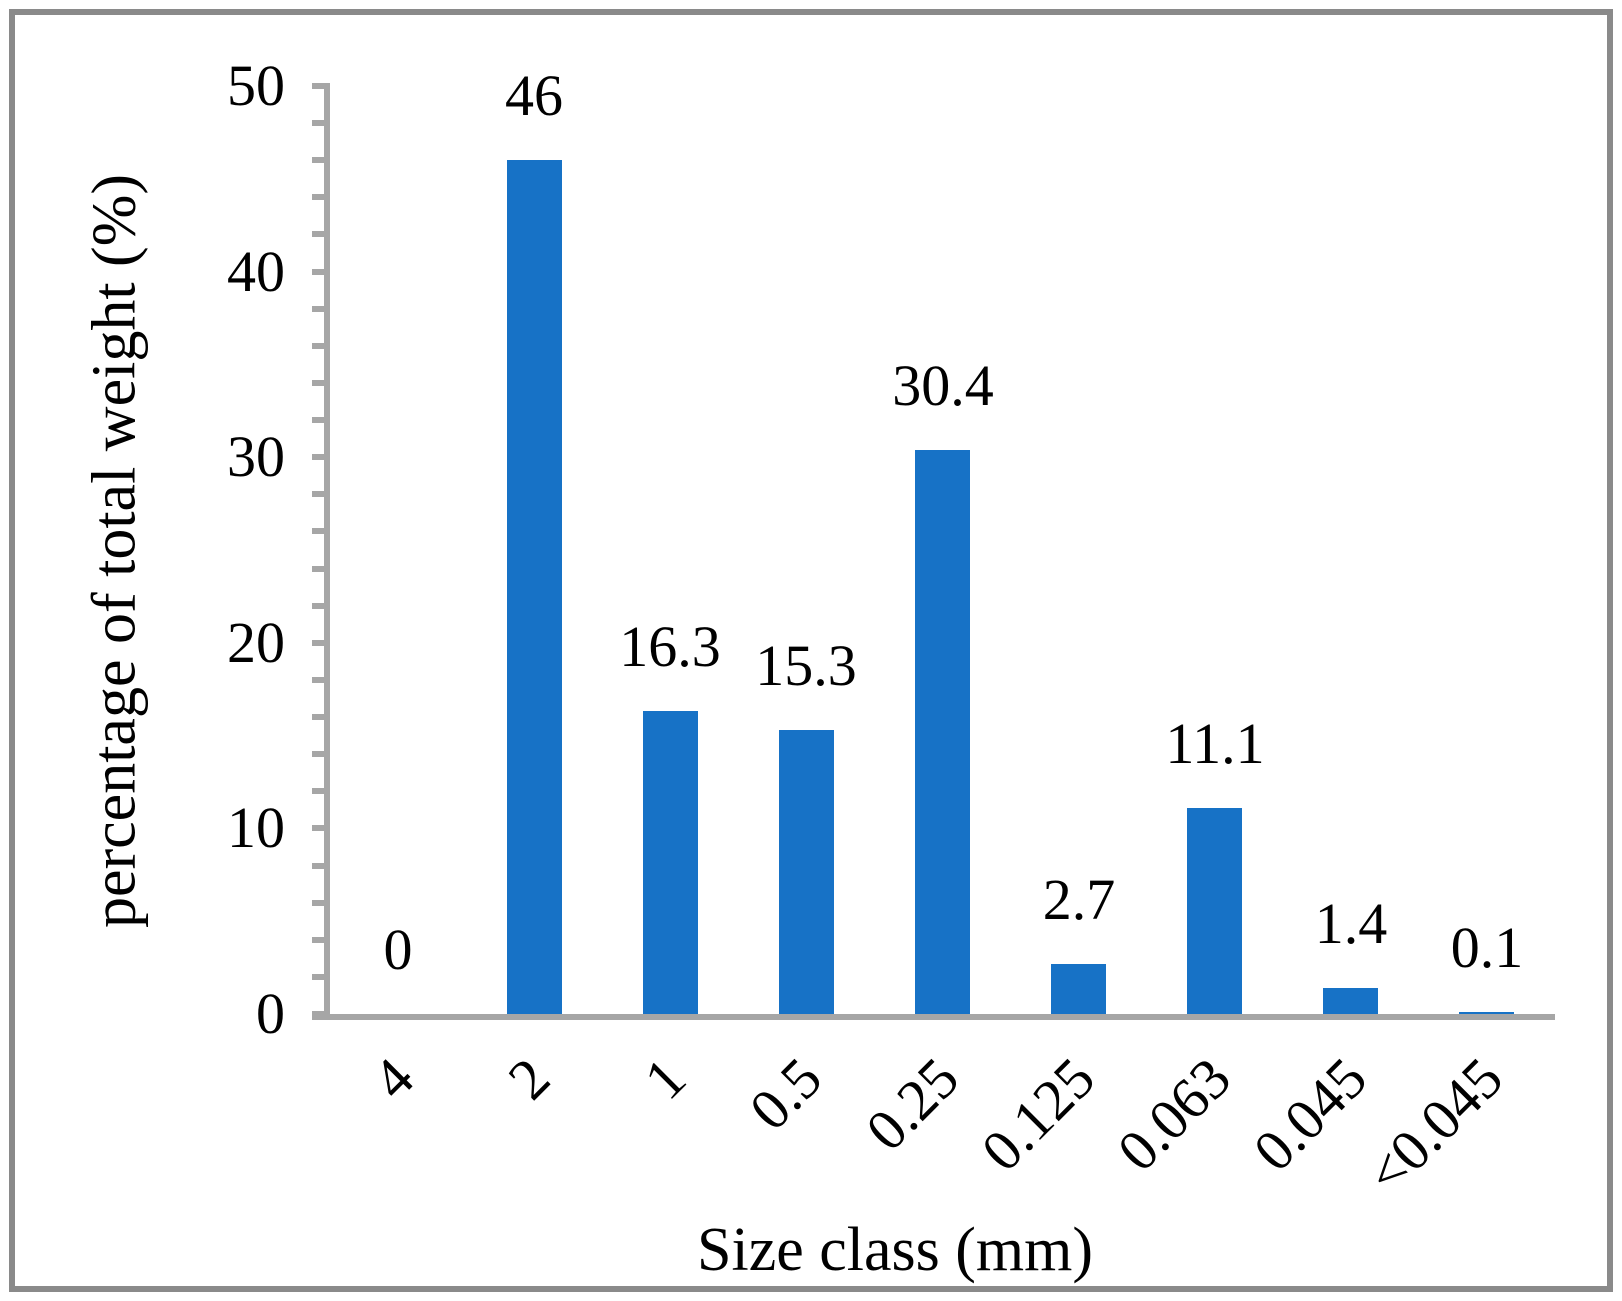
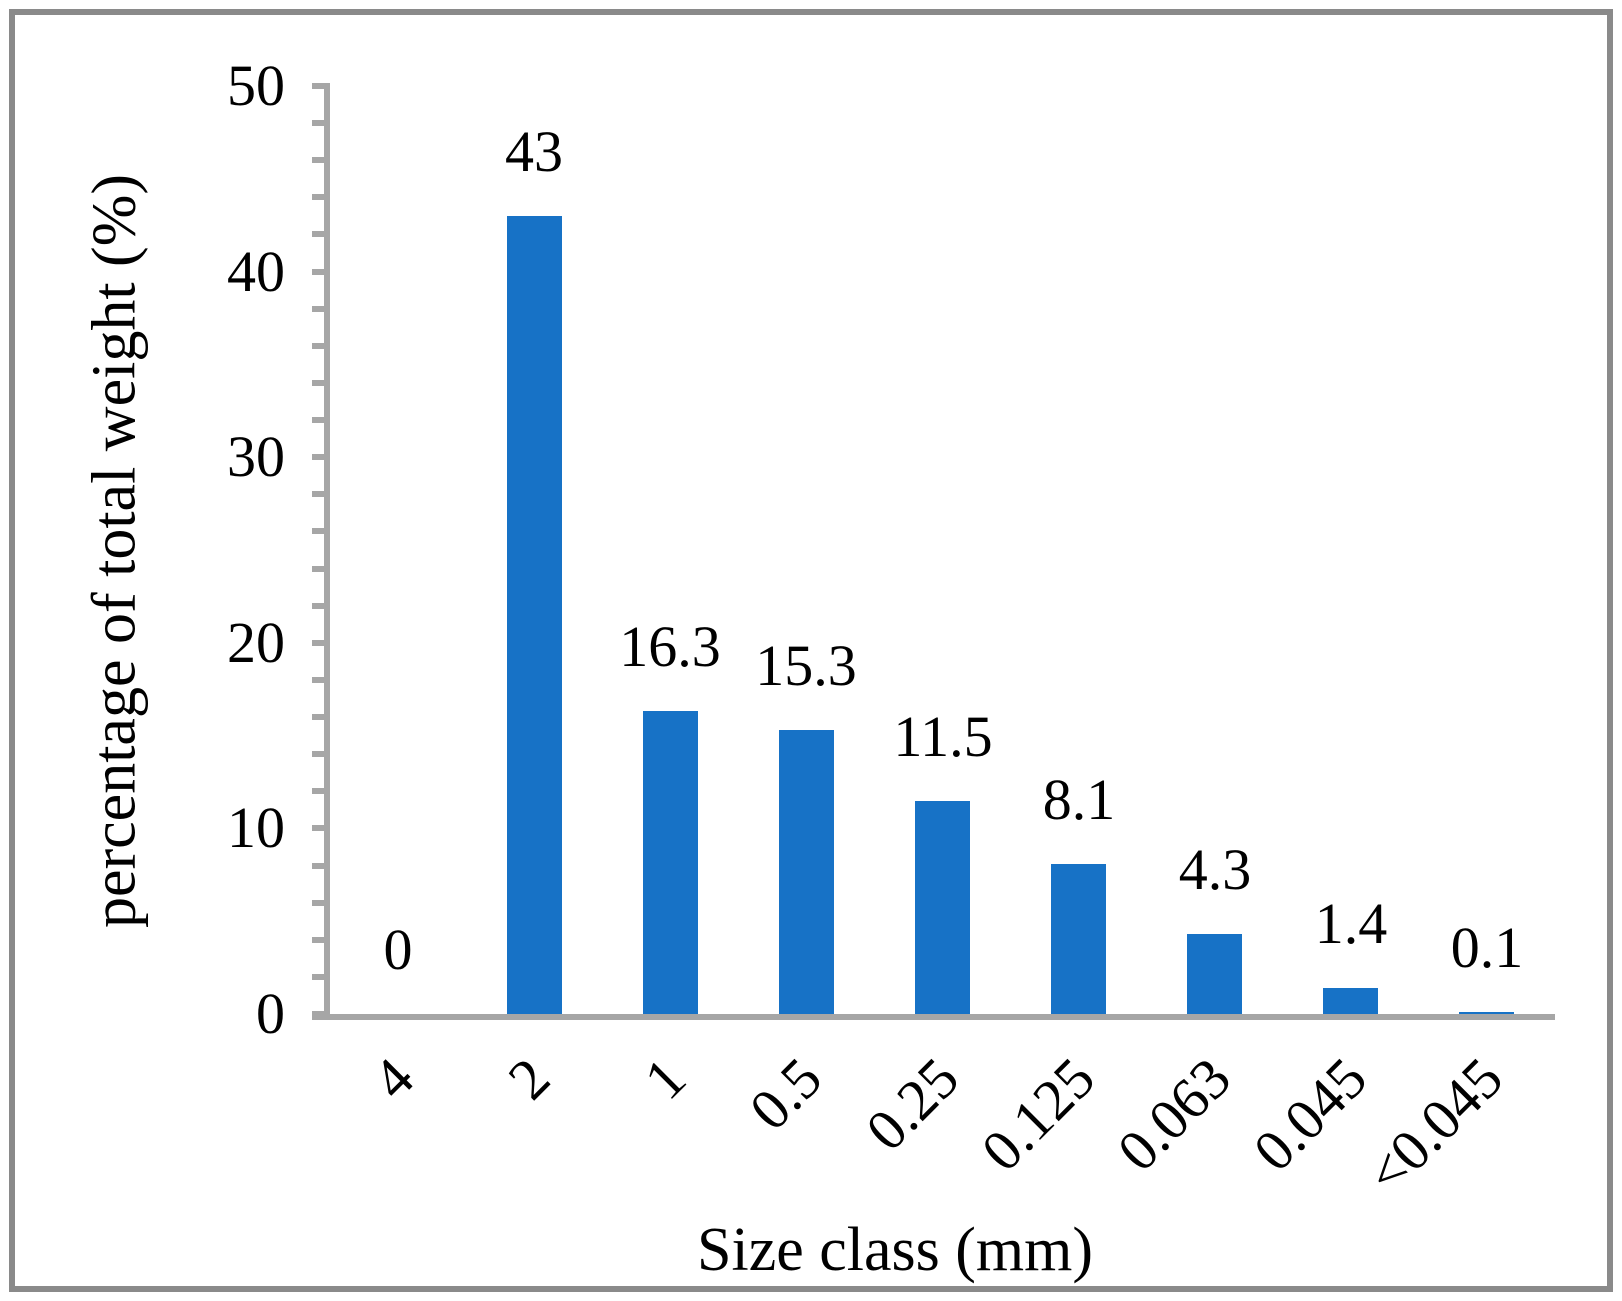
2: 46 -> 43
0.25: 30.4 -> 11.5
0.125: 2.7 -> 8.1
0.063: 11.1 -> 4.3
